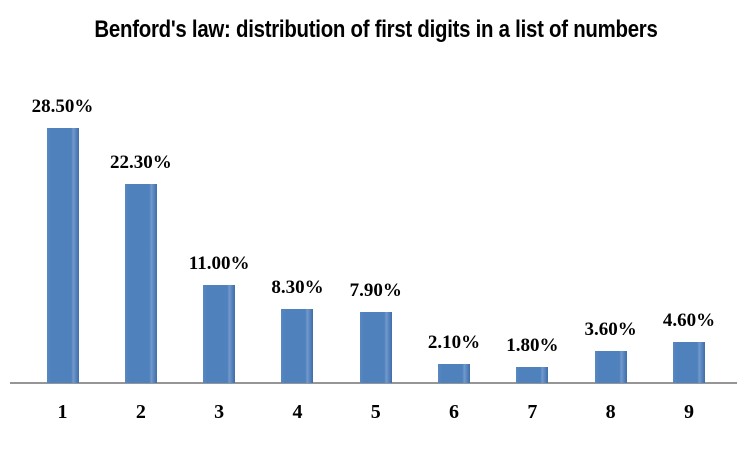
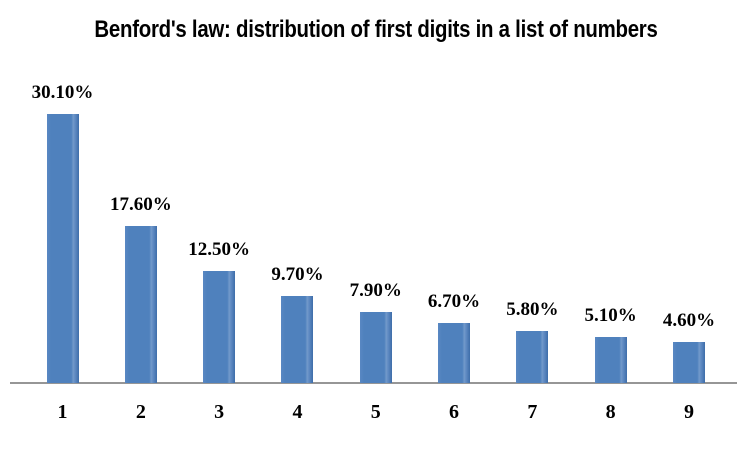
1: 28.50% -> 30.10%
2: 22.30% -> 17.60%
3: 11.00% -> 12.50%
4: 8.30% -> 9.70%
6: 2.10% -> 6.70%
7: 1.80% -> 5.80%
8: 3.60% -> 5.10%
